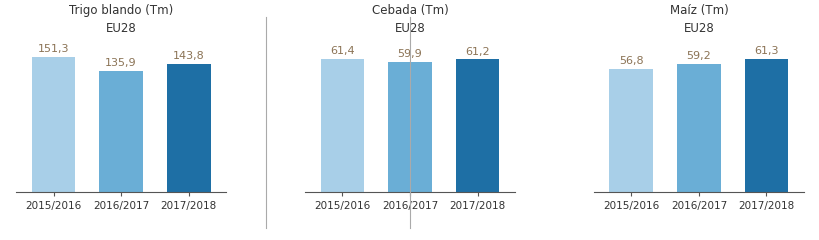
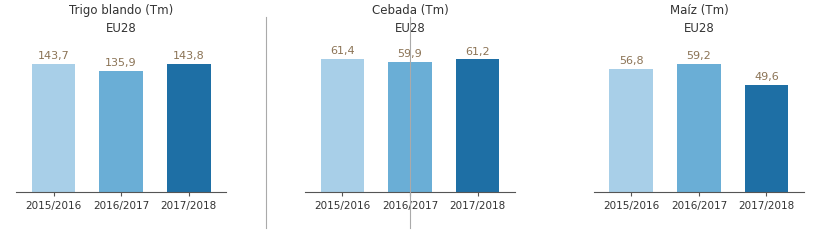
Trigo blando (Tm) EU28/2015/2016: 151,3 -> 143,7
Maíz (Tm) EU28/2017/2018: 61,3 -> 49,6
